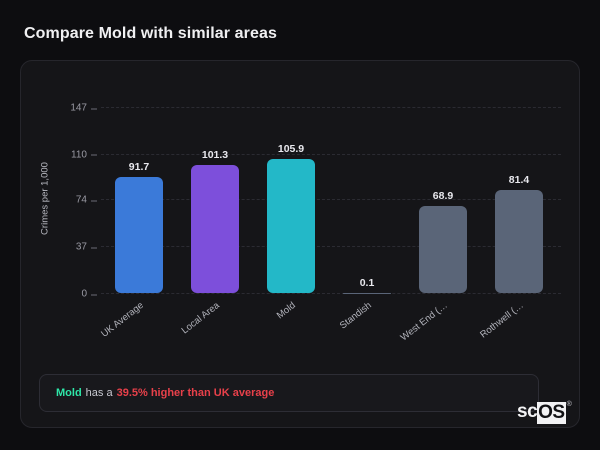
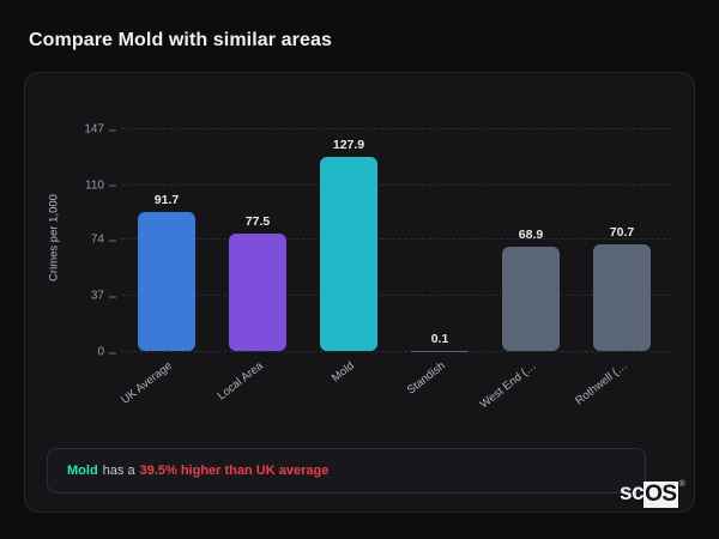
Local Area: 101.3 -> 77.5
Mold: 105.9 -> 127.9
Rothwell (…: 81.4 -> 70.7
